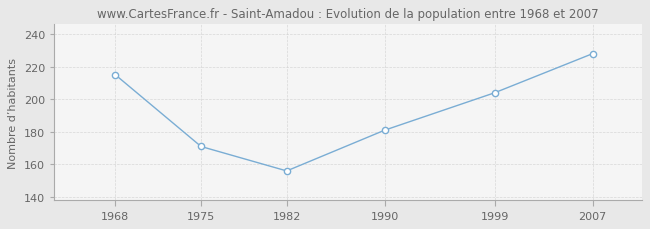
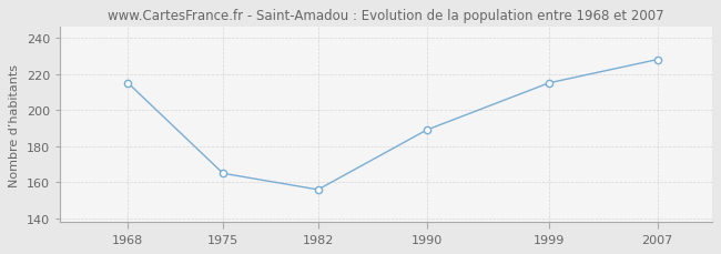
1975: 171 -> 165
1990: 181 -> 189
1999: 204 -> 215
